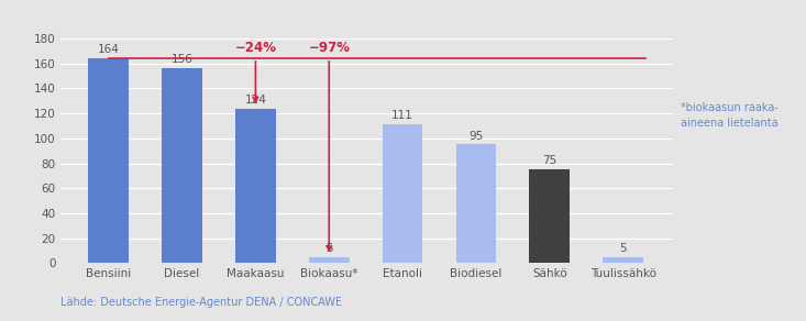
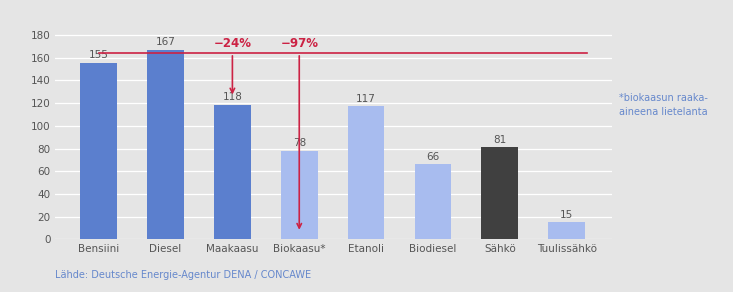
Bensiini: 164 -> 155
Diesel: 156 -> 167
Maakaasu: 124 -> 118
Biokaasu*: 5 -> 78
Etanoli: 111 -> 117
Biodiesel: 95 -> 66
Sähkö: 75 -> 81
Tuulissähkö: 5 -> 15
